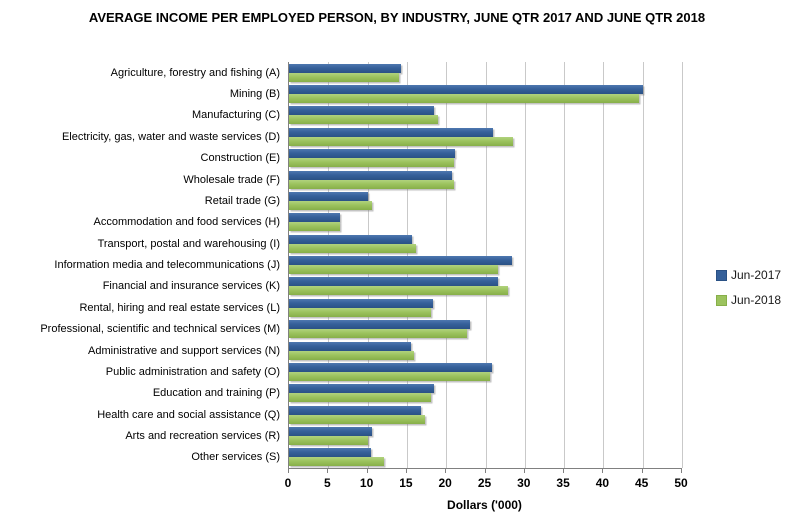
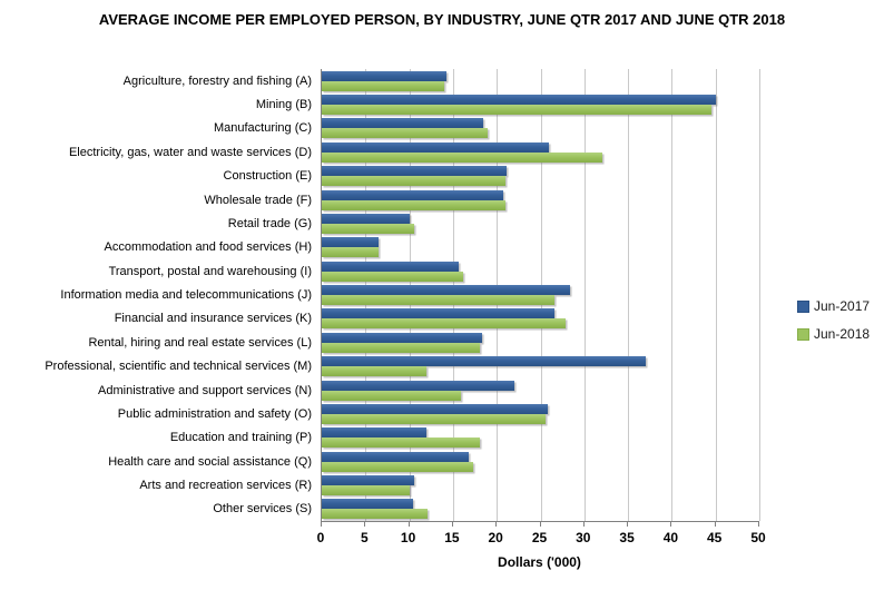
Jun-2018/Electricity, gas, water and waste services (D): 28 -> 32
Jun-2017/Professional, scientific and technical services (M): 23 -> 37
Jun-2018/Professional, scientific and technical services (M): 23 -> 12
Jun-2017/Administrative and support services (N): 16 -> 22
Jun-2017/Education and training (P): 18 -> 12
